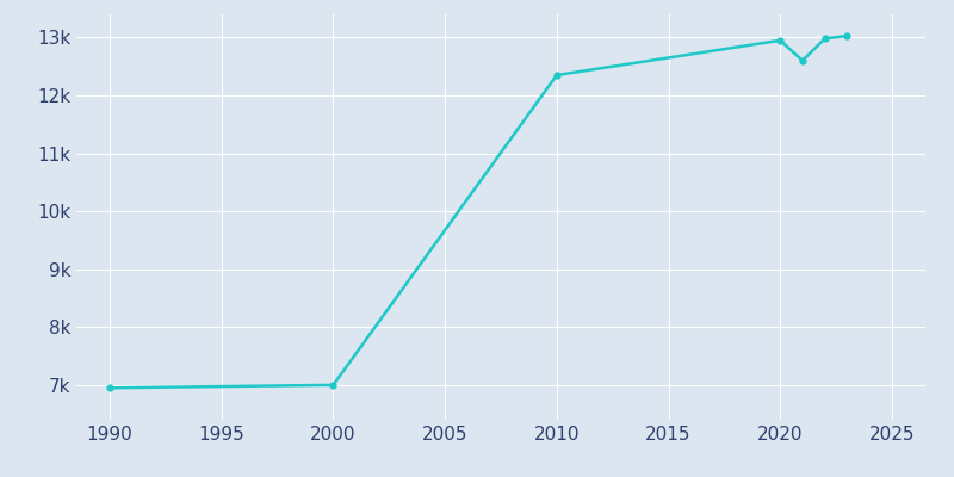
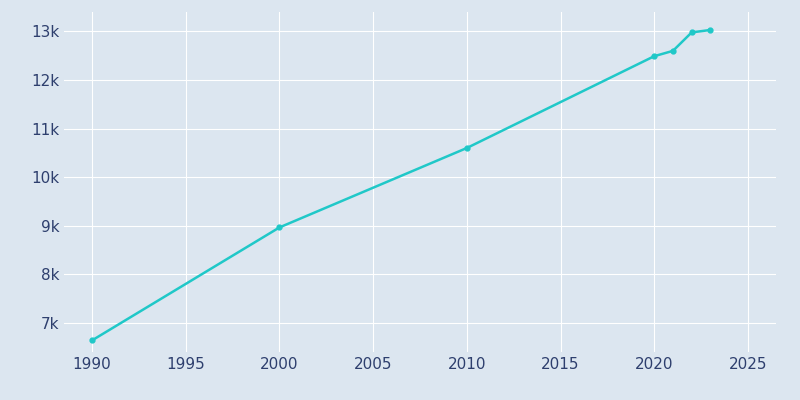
1990: 6.95k -> 6.64k
2000: 7.00k -> 8.96k
2010: 12.35k -> 10.60k
2020: 12.95k -> 12.49k
